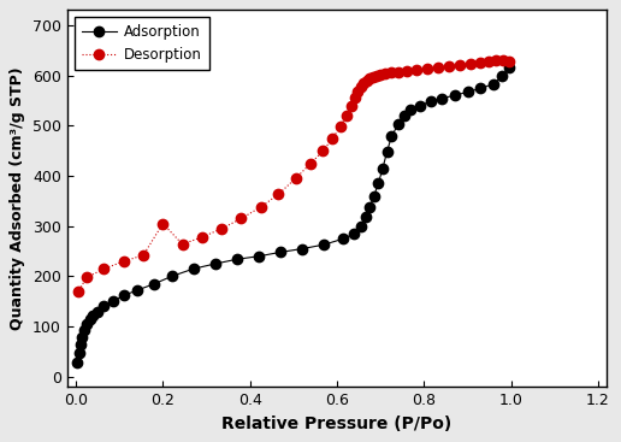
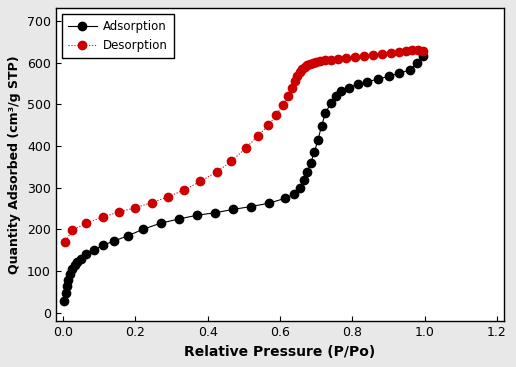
Desorption/0.2: 305 -> 252
